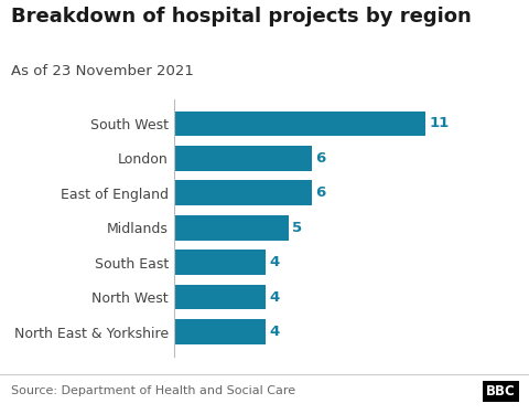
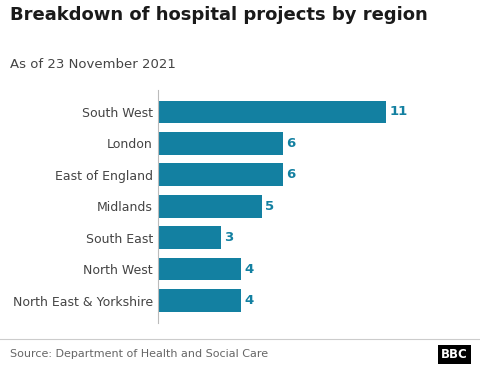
South East: 4 -> 3
